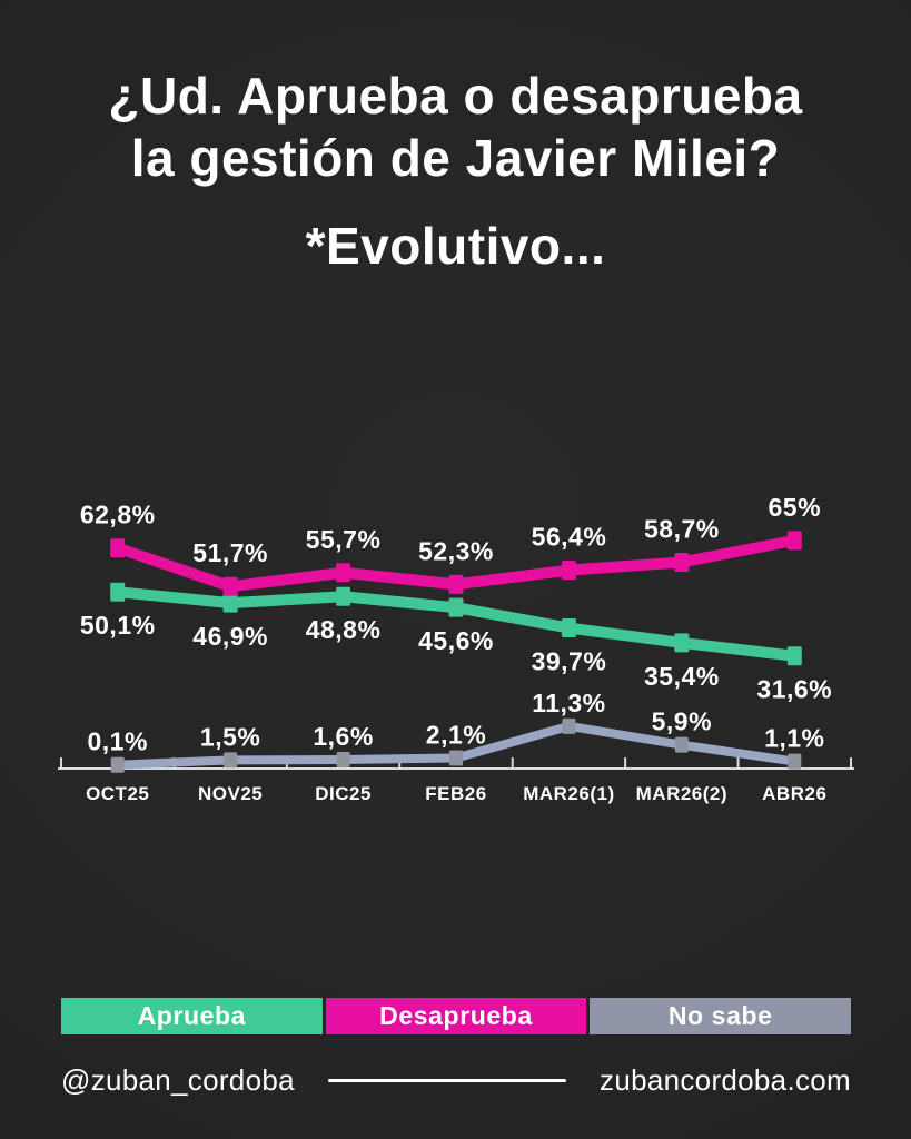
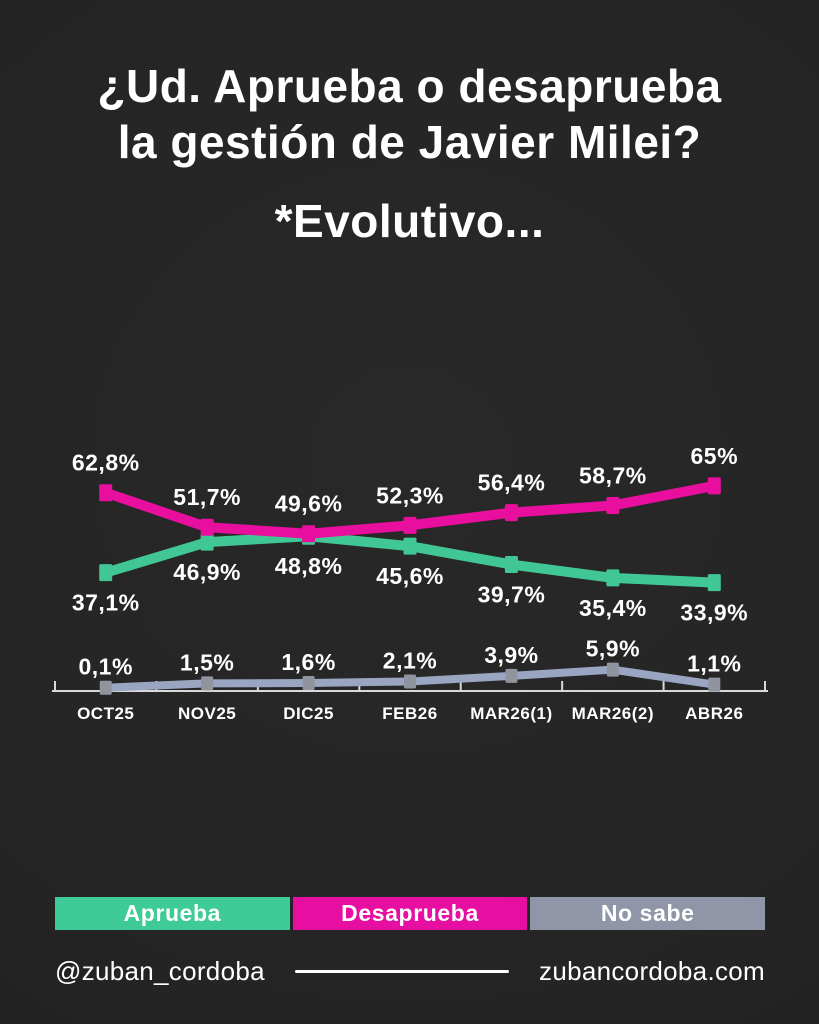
Aprueba/OCT25: 50,1% -> 37,1%
Desaprueba/DIC25: 55,7% -> 49,6%
No sabe/MAR26(1): 11,3% -> 3,9%
Aprueba/ABR26: 31,6% -> 33,9%
